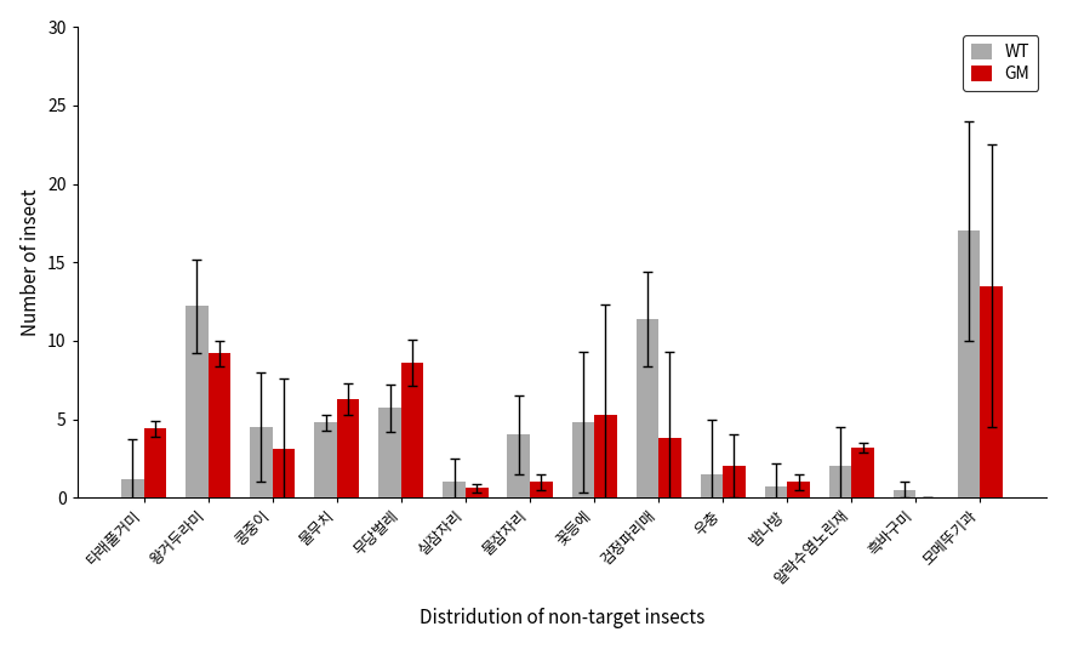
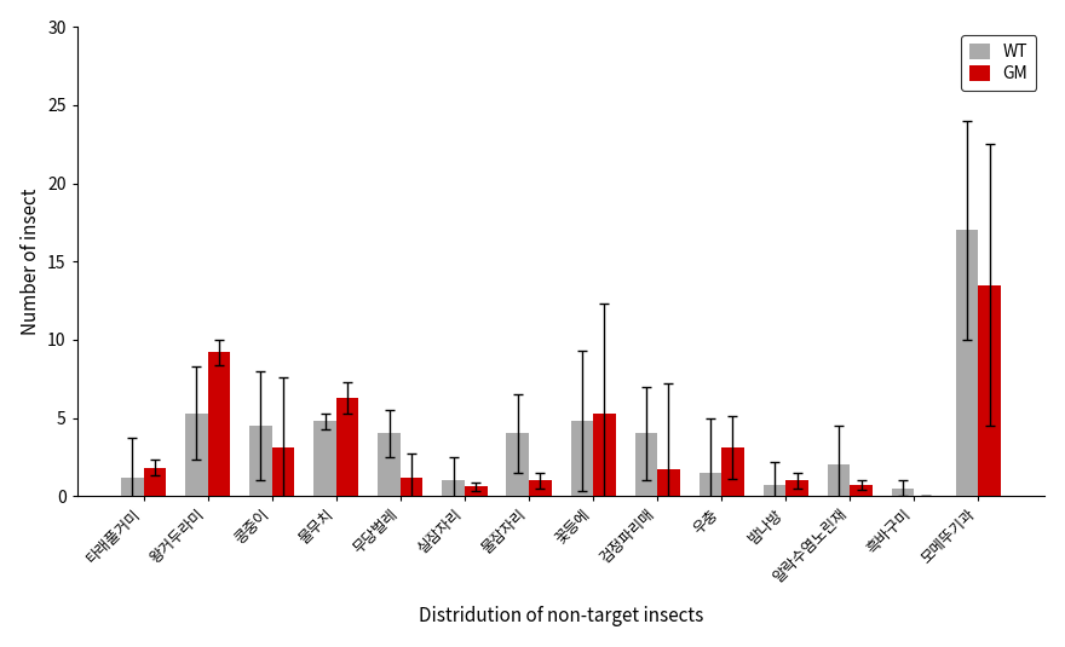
GM/타래풀거미: 4.4 -> 1.8
WT/왕거두라미: 12.2 -> 5.3
WT/무당벌레: 5.7 -> 4.0
GM/무당벌레: 8.6 -> 1.2
WT/검정파리매: 11.4 -> 4.0
GM/검정파리매: 3.8 -> 1.7
GM/우충: 2.0 -> 3.1
GM/알락수염노린재: 3.2 -> 0.7
